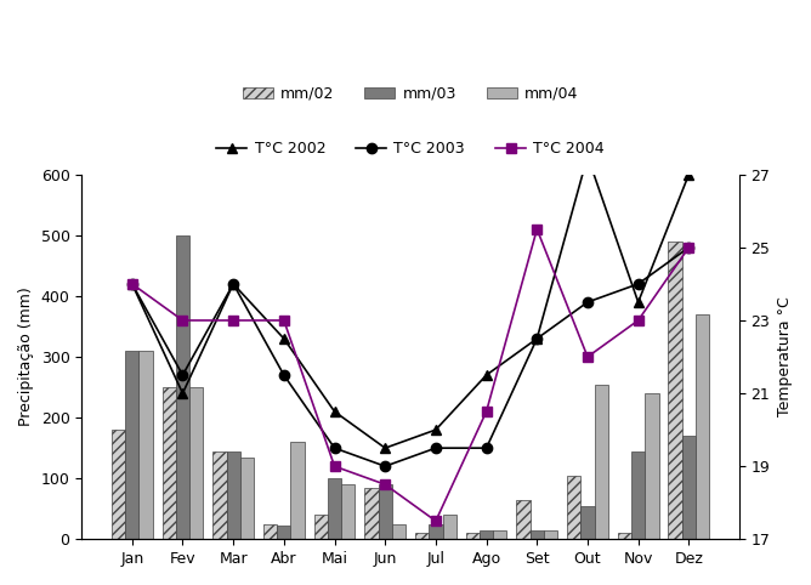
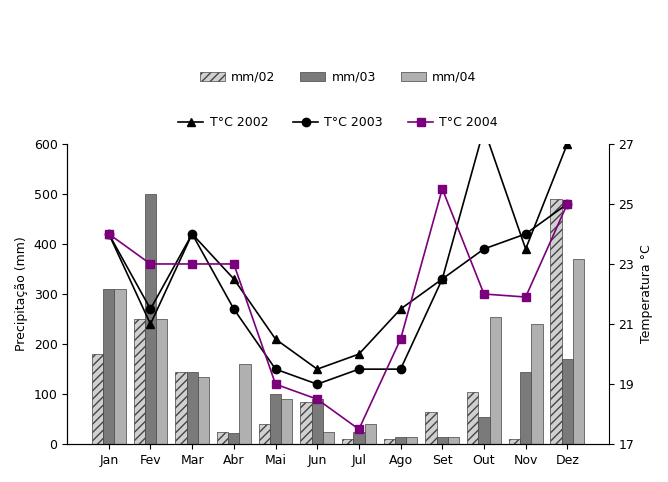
T°C 2004/Nov: 23.0 -> 21.9
